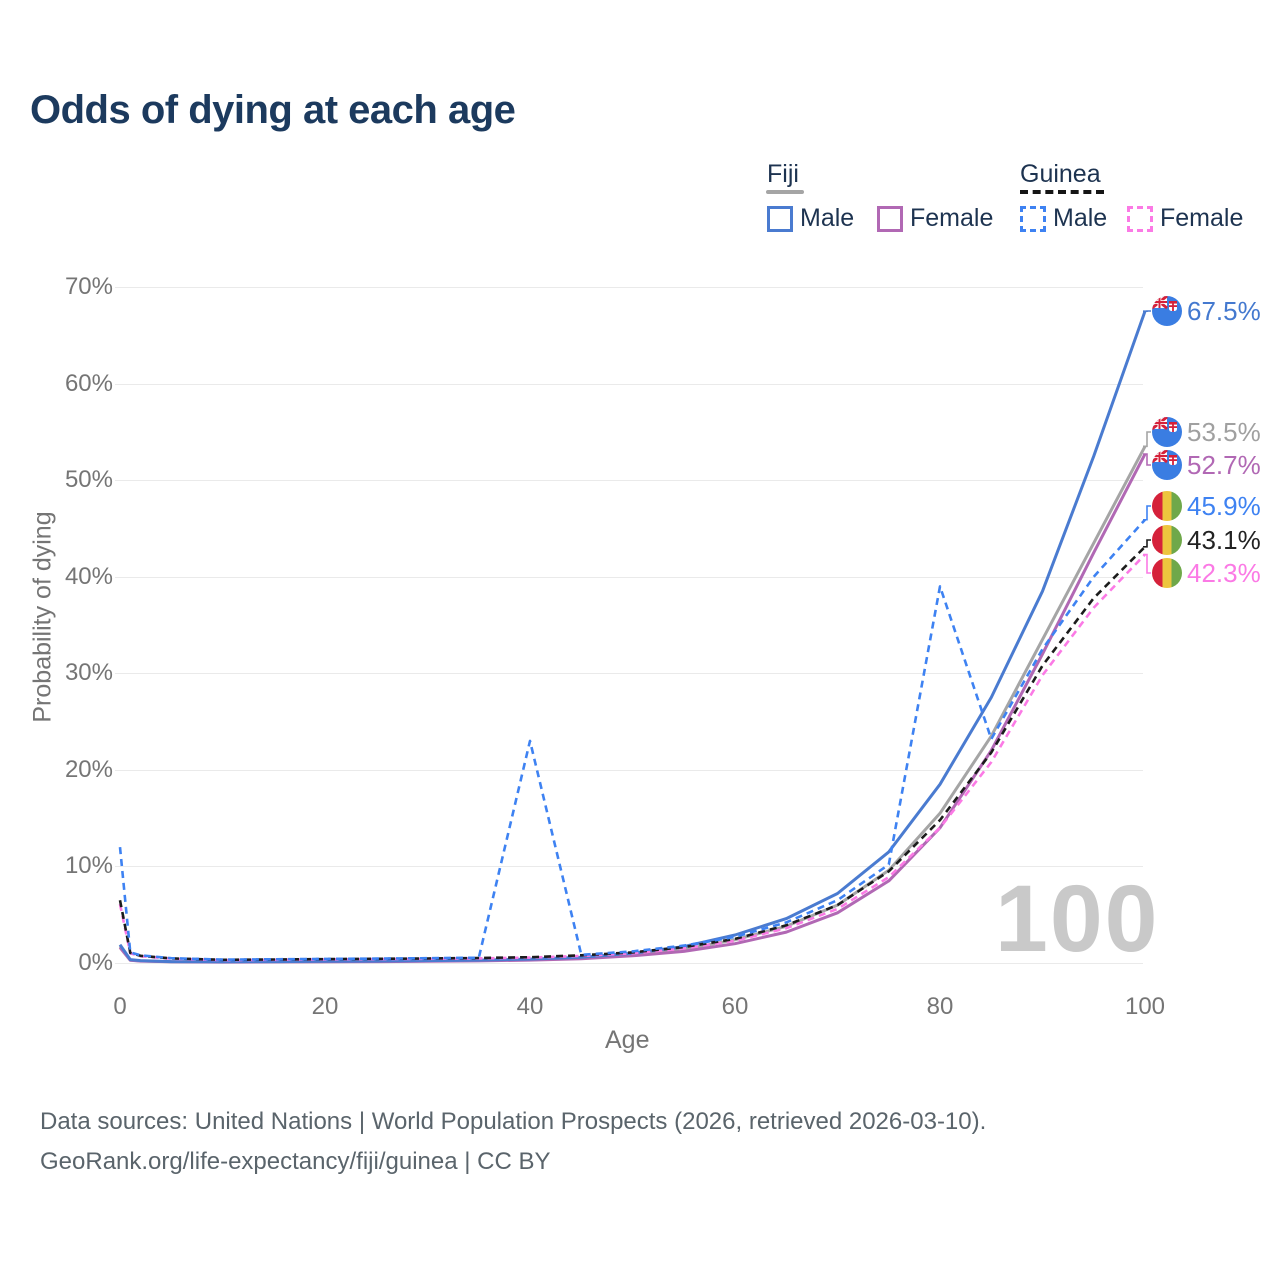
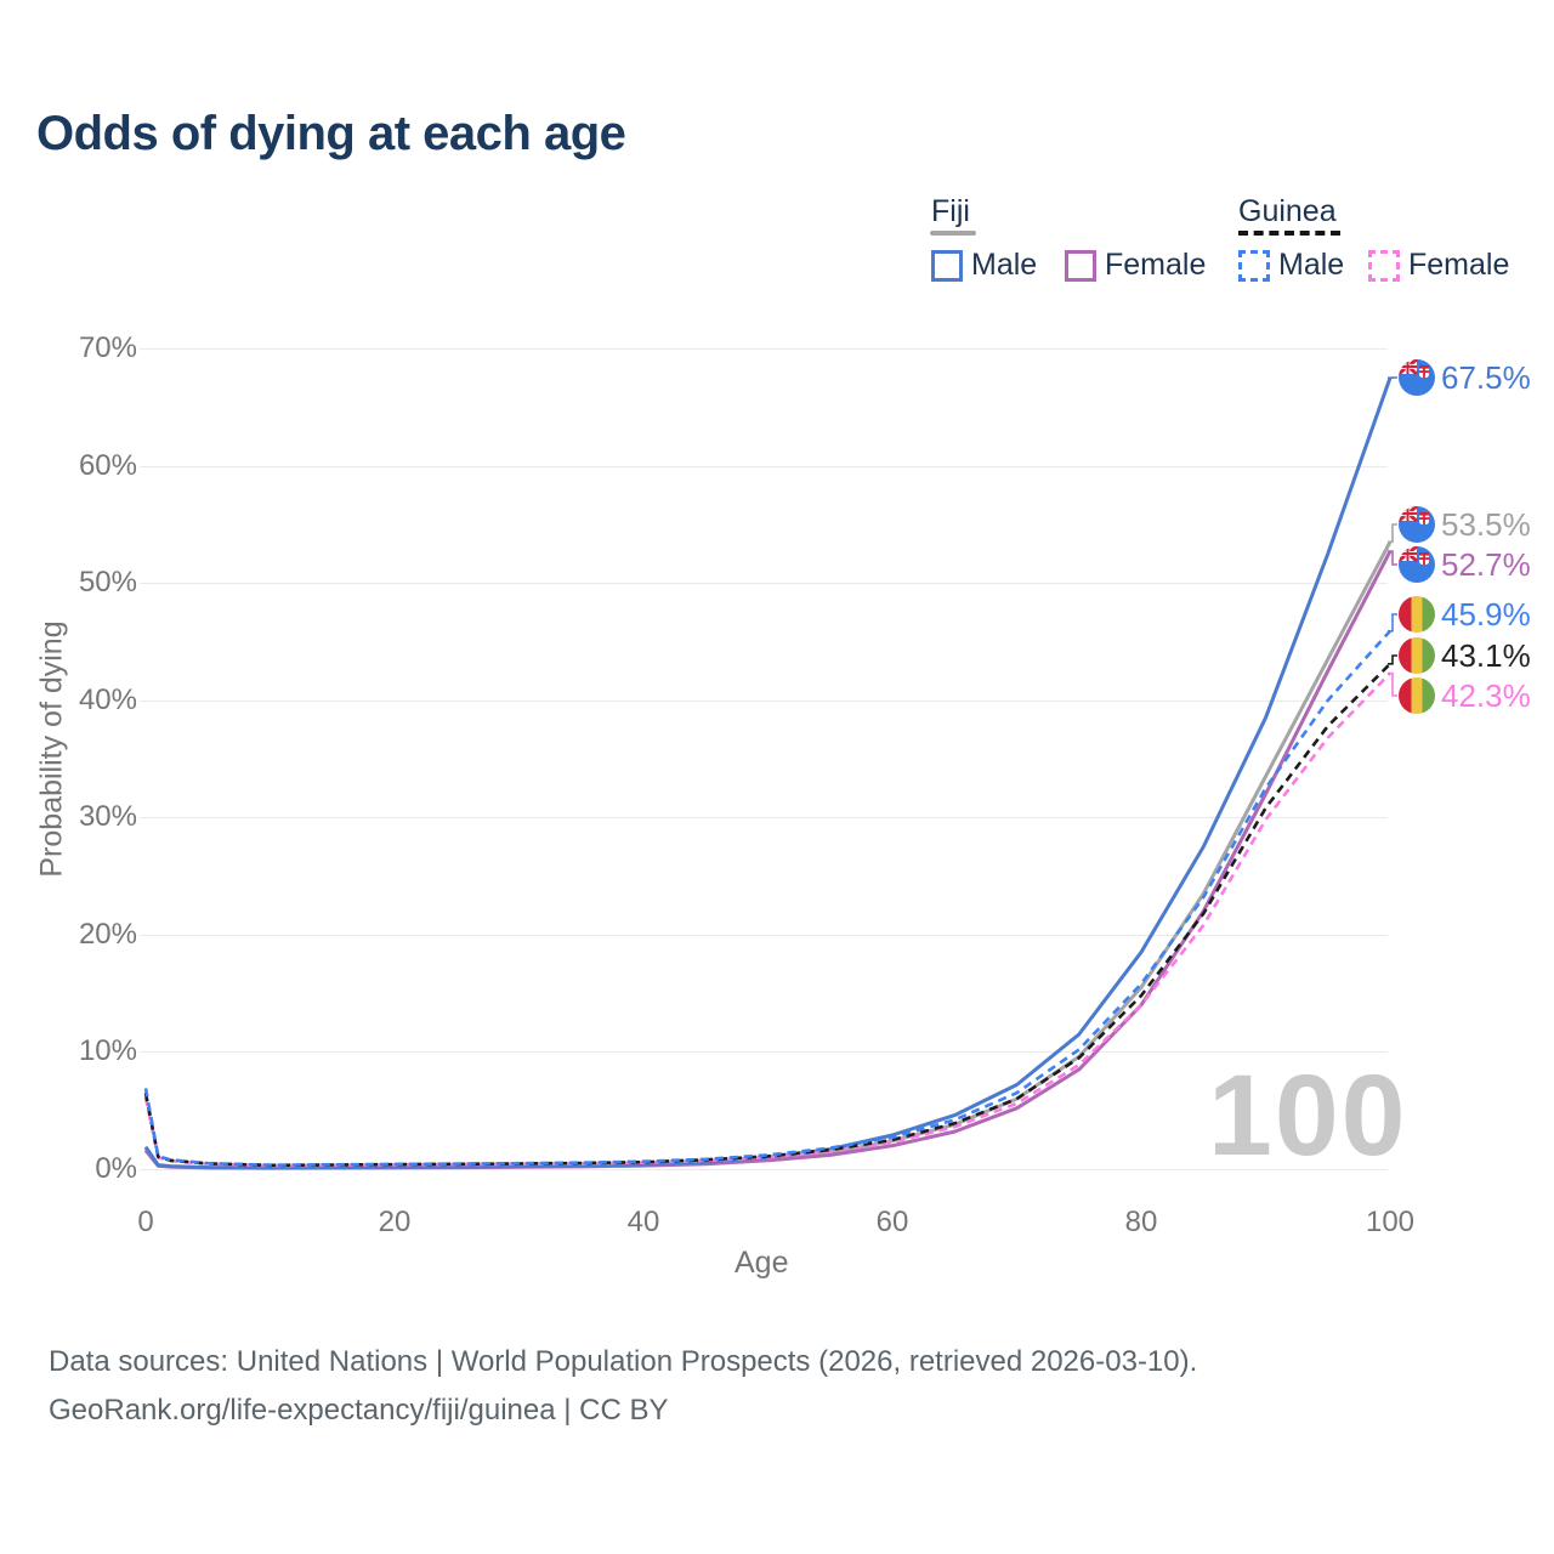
Guinea Male/0: 12% -> 7%
Guinea Male/40: 23% -> 1%
Guinea Male/80: 39% -> 16%
